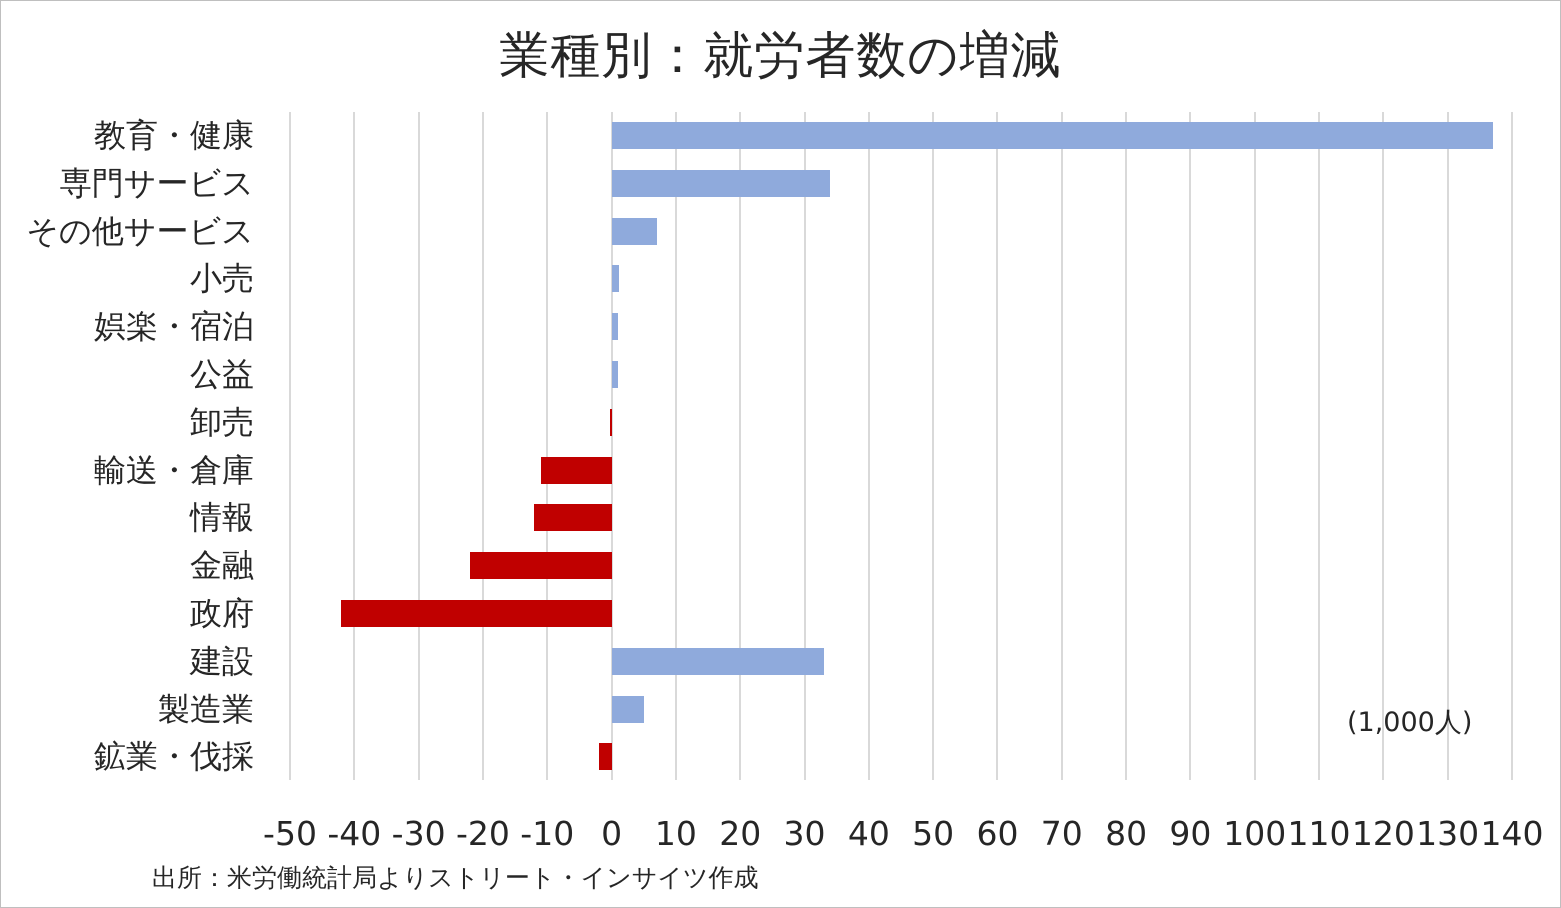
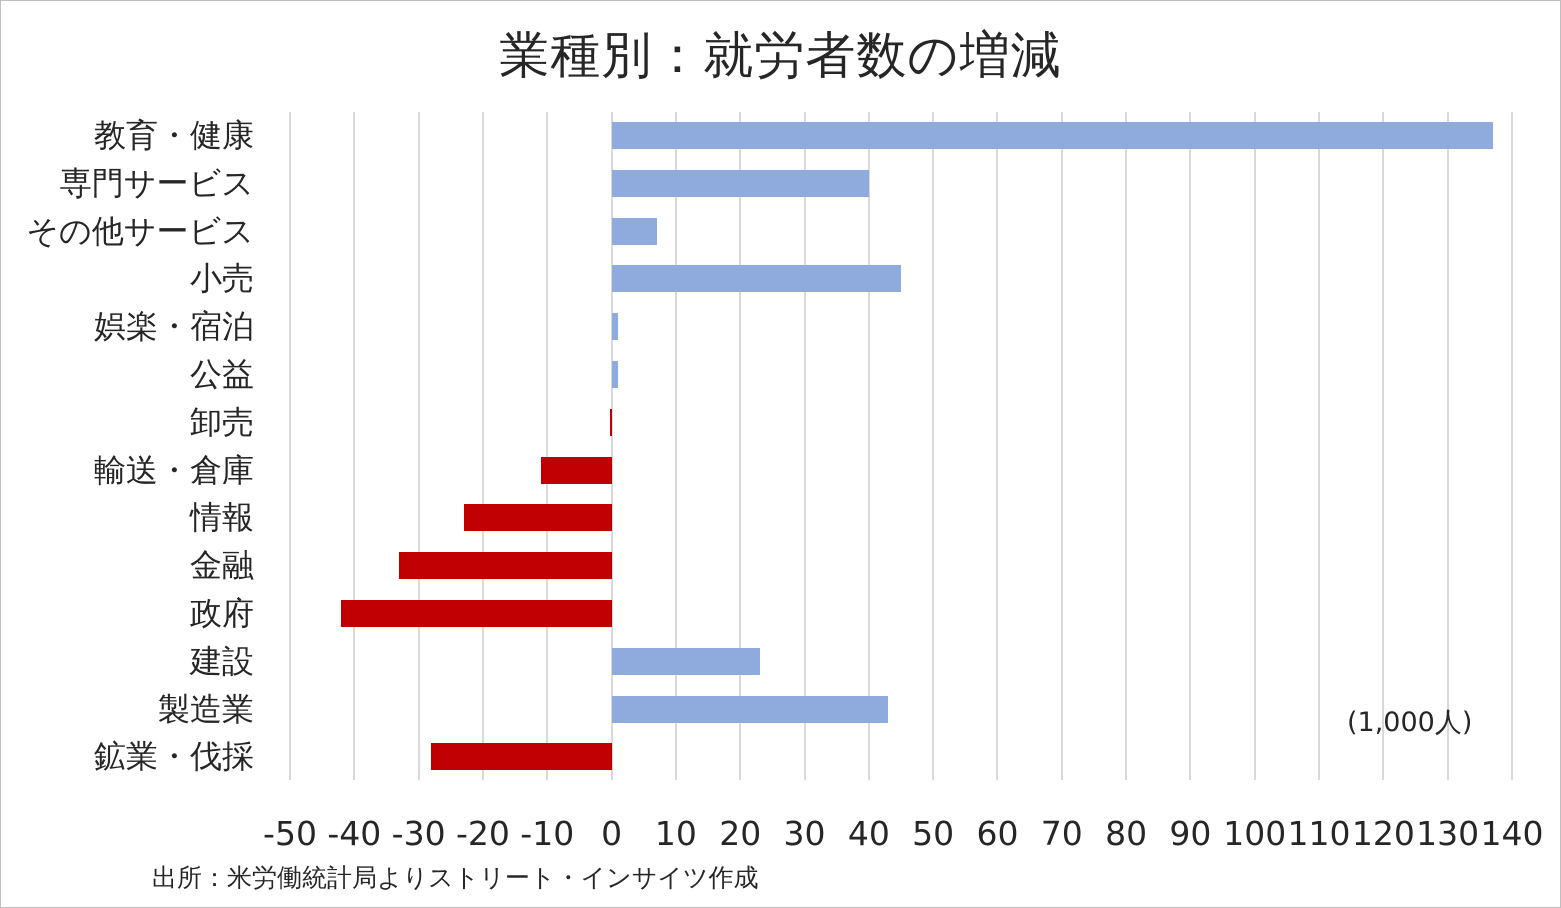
専門サービス: 34 -> 40
小売: 1 -> 45
情報: -12 -> -23
金融: -22 -> -33
建設: 33 -> 23
製造業: 5 -> 43
鉱業・伐採: -2 -> -28
